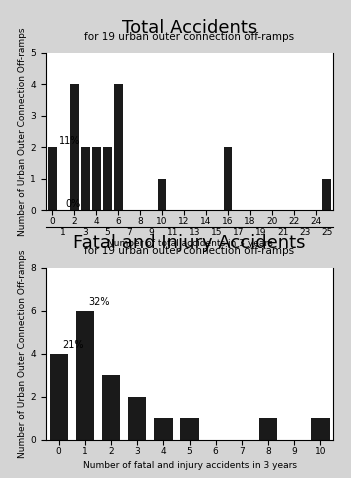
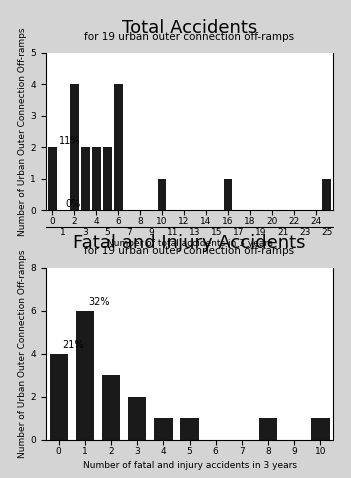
16: 2 -> 1
